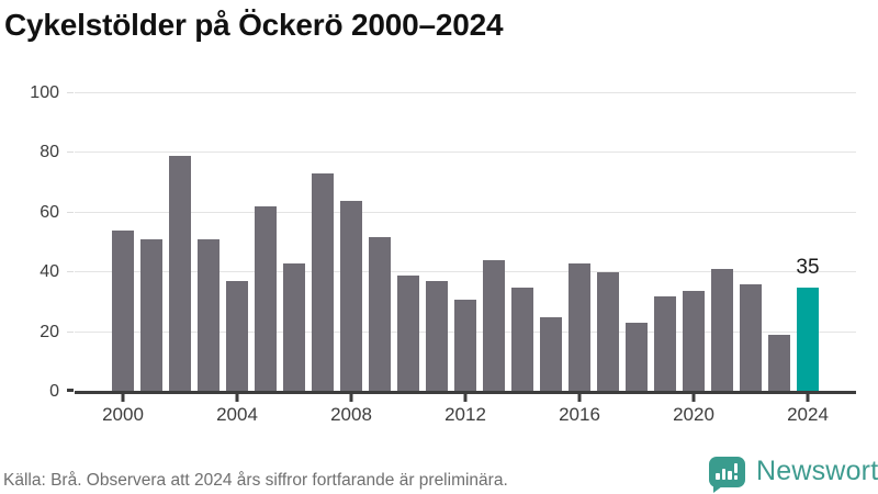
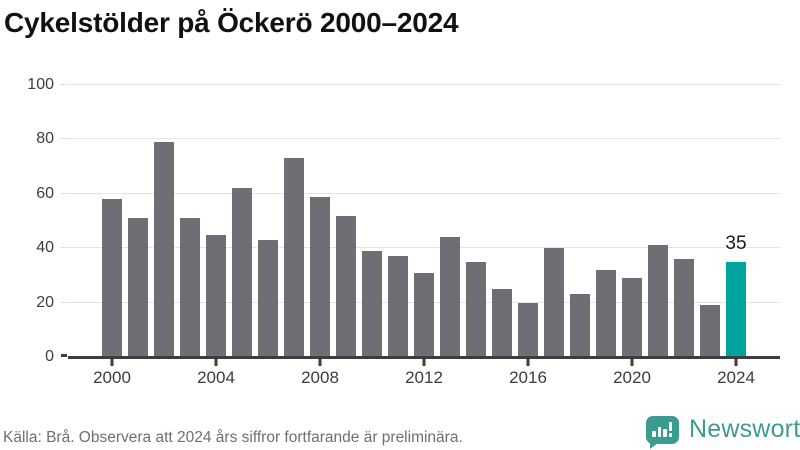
2000: 54 -> 58
2004: 37 -> 45
2008: 64 -> 59
2016: 43 -> 20
2020: 34 -> 29
